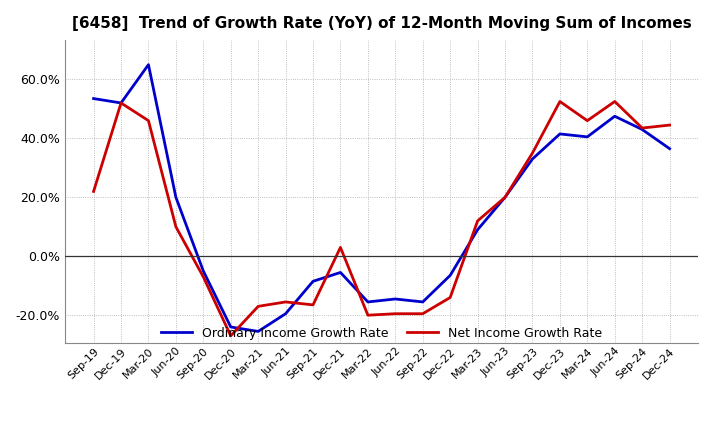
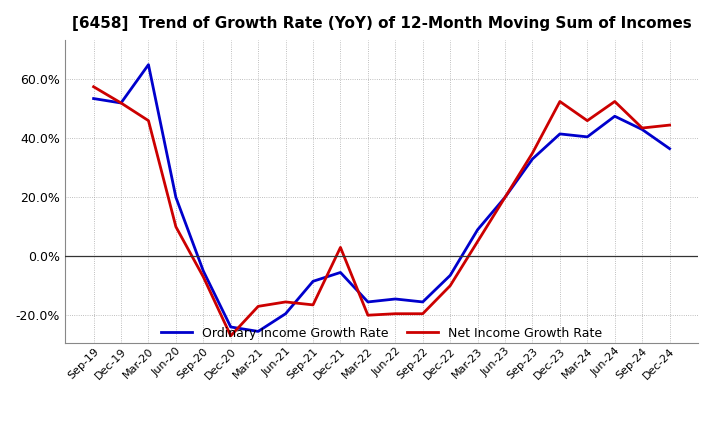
Net Income Growth Rate/Sep-19: 22.0% -> 57.5%
Net Income Growth Rate/Dec-22: -14.0% -> -10.0%
Net Income Growth Rate/Mar-23: 12.0% -> 5.0%
